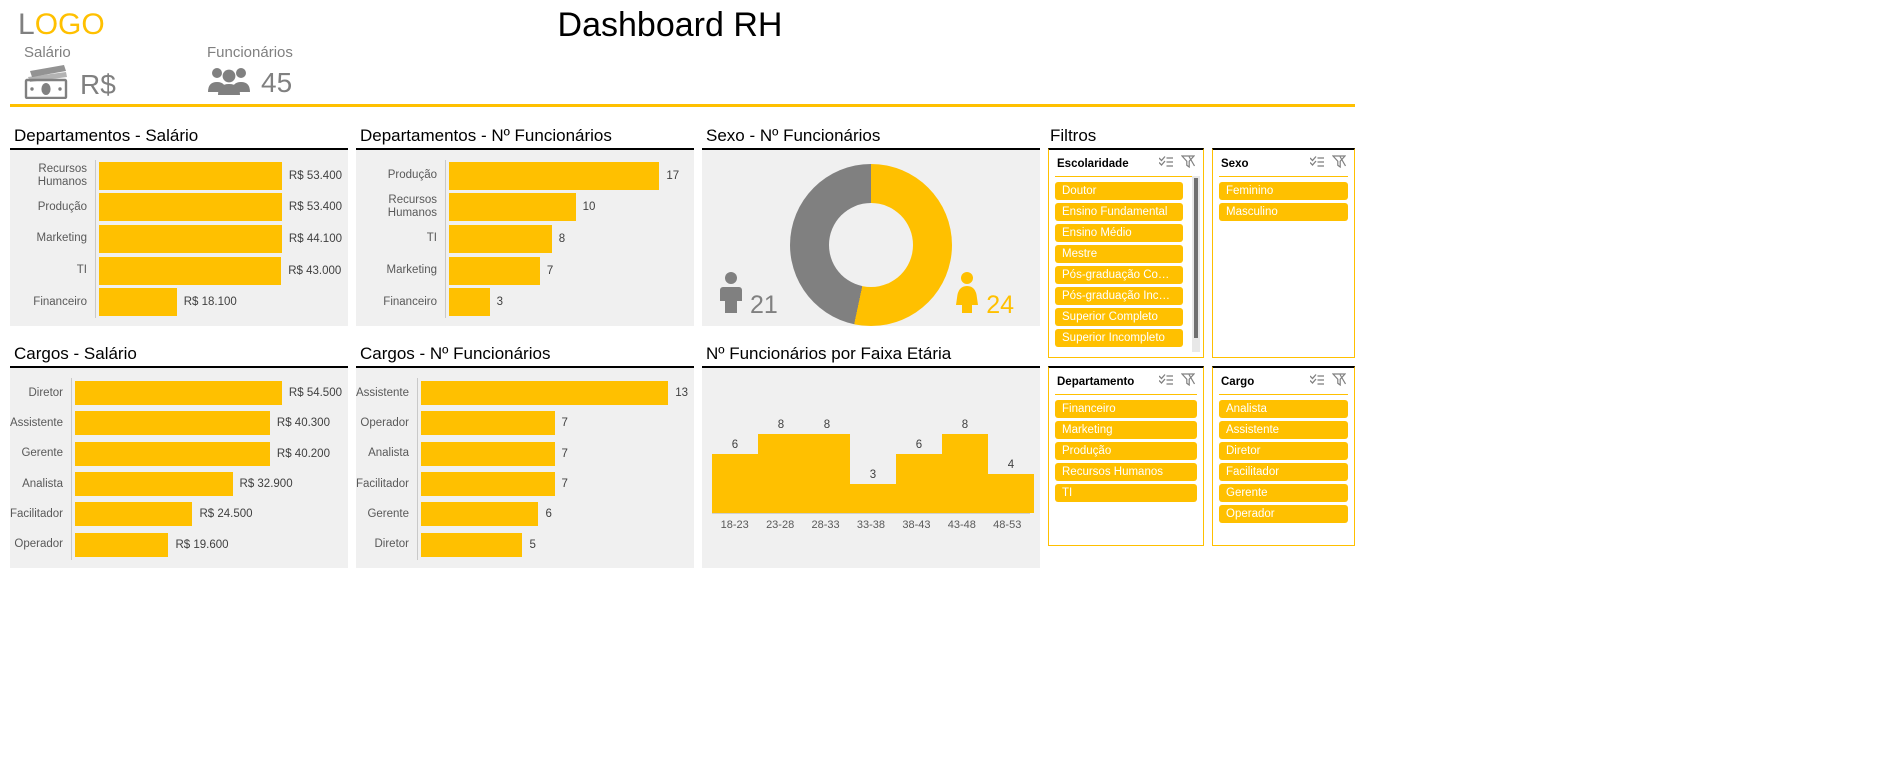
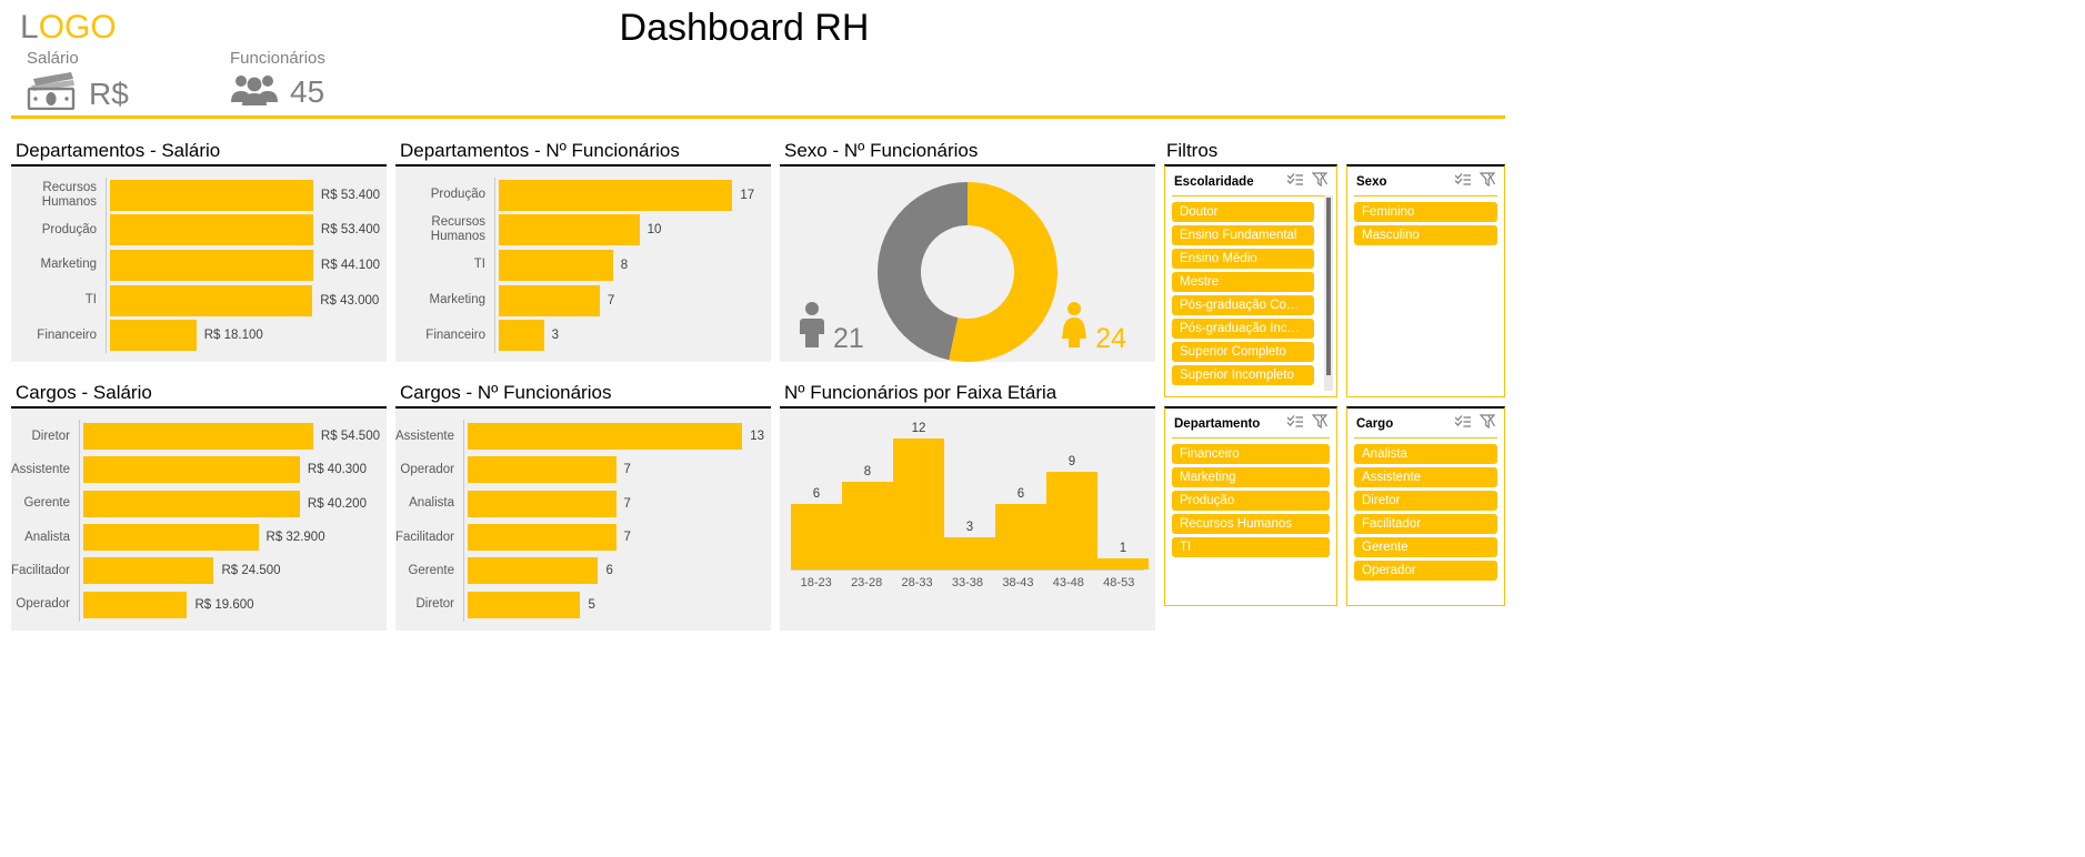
Nº Funcionários por Faixa Etária/28-33: 8 -> 12
Nº Funcionários por Faixa Etária/43-48: 8 -> 9
Nº Funcionários por Faixa Etária/48-53: 4 -> 1
